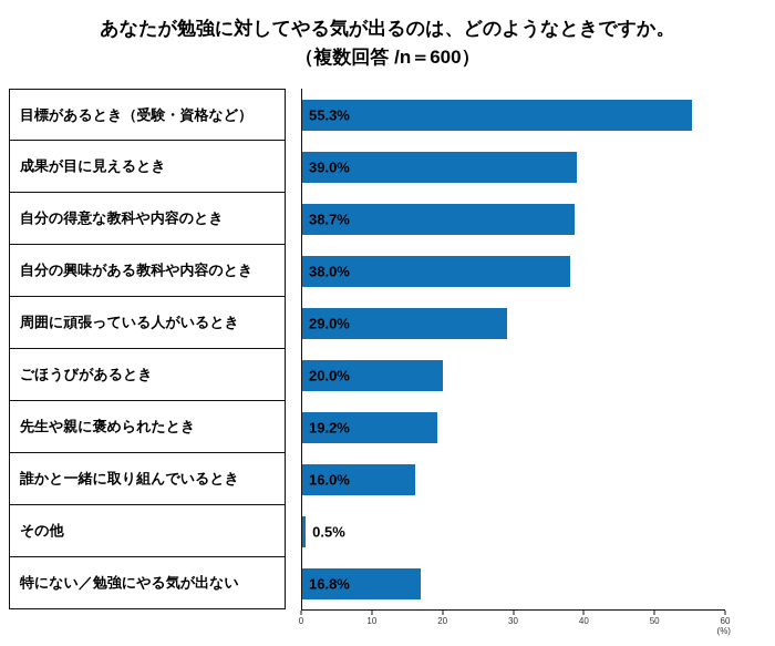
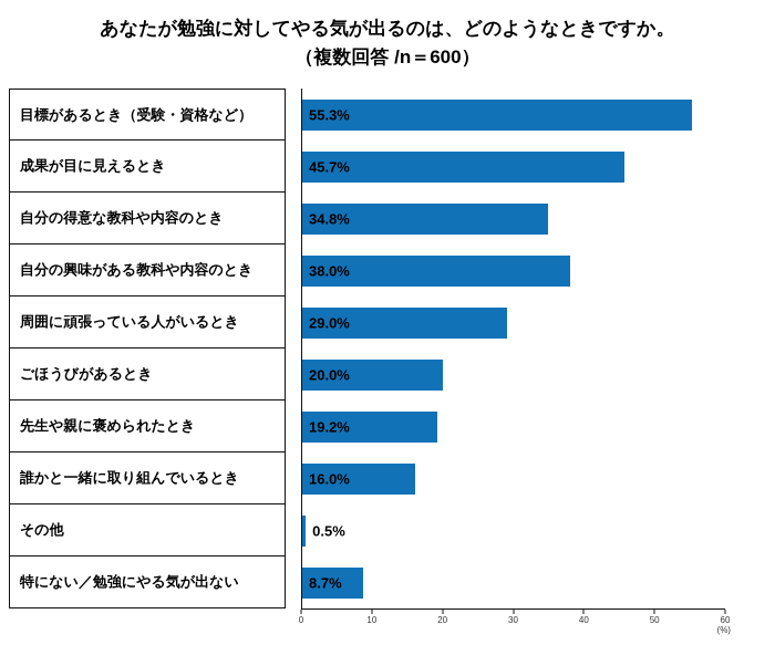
成果が目に見えるとき: 39.0% -> 45.7%
自分の得意な教科や内容のとき: 38.7% -> 34.8%
特にない／勉強にやる気が出ない: 16.8% -> 8.7%
